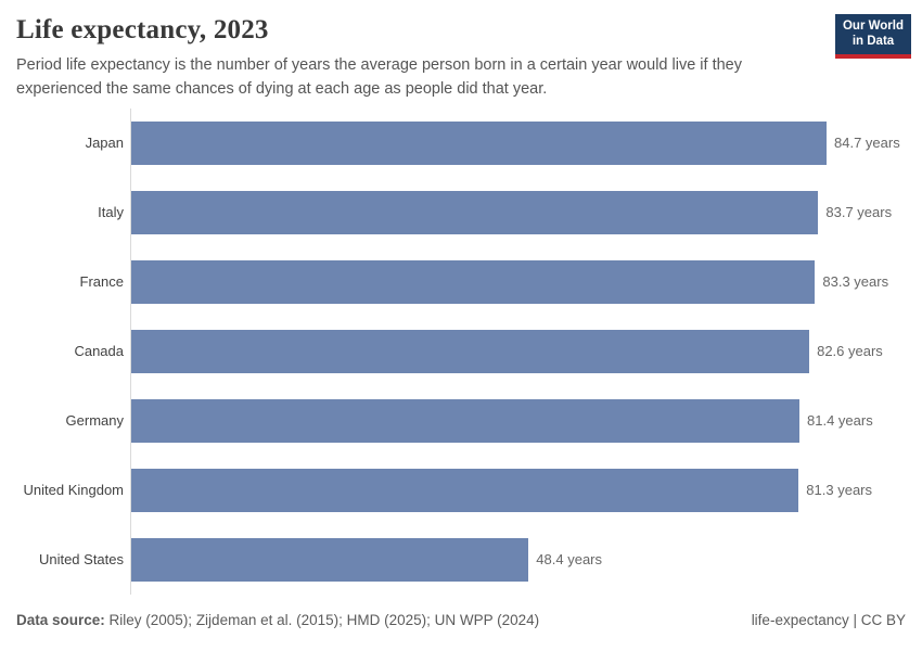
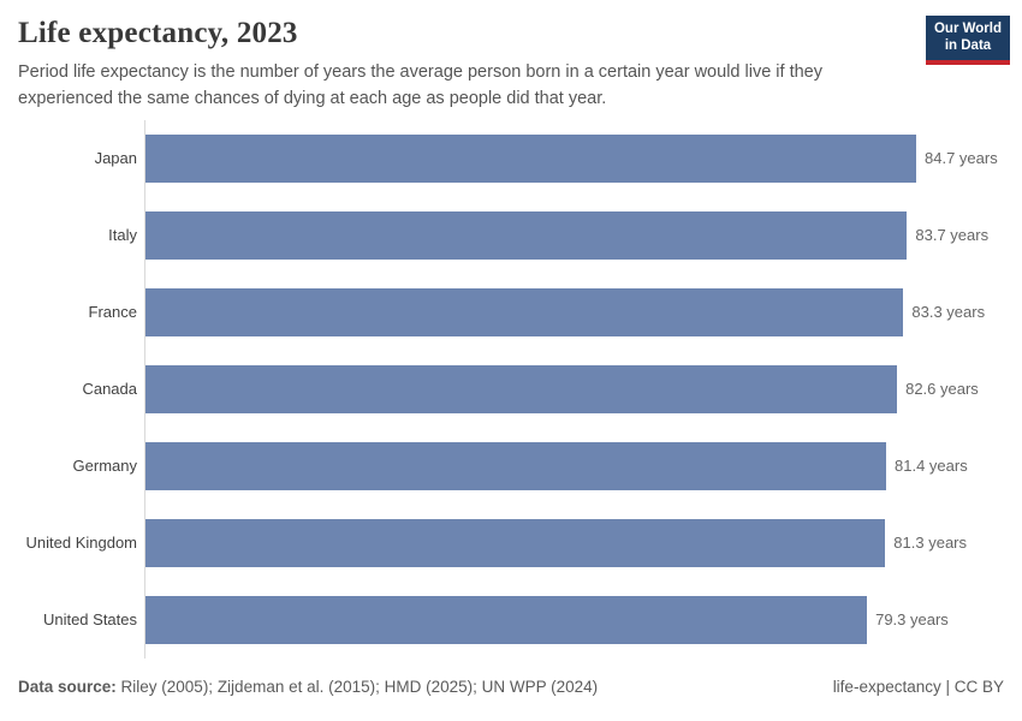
United States: 48.4 -> 79.3
